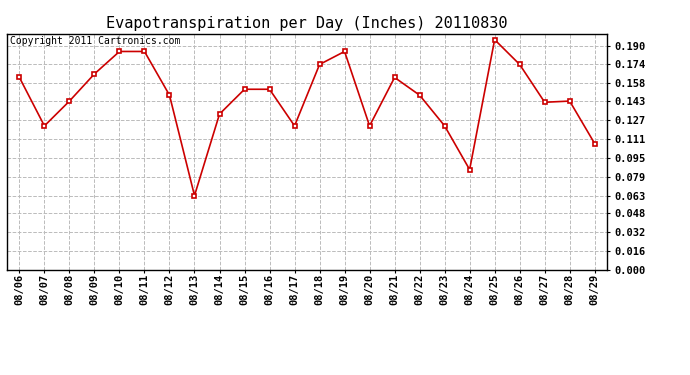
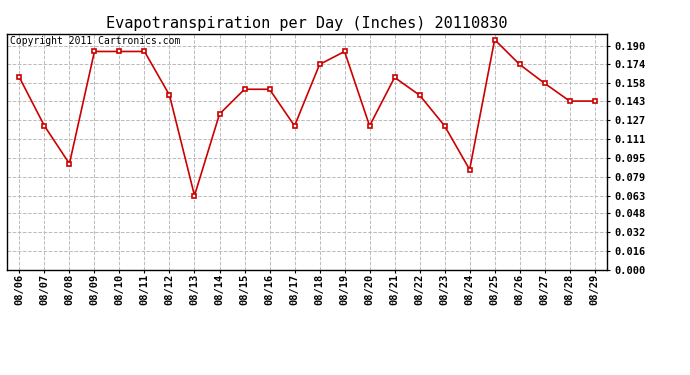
08/08: 0.143 -> 0.090
08/09: 0.166 -> 0.185
08/27: 0.142 -> 0.158
08/29: 0.107 -> 0.143
